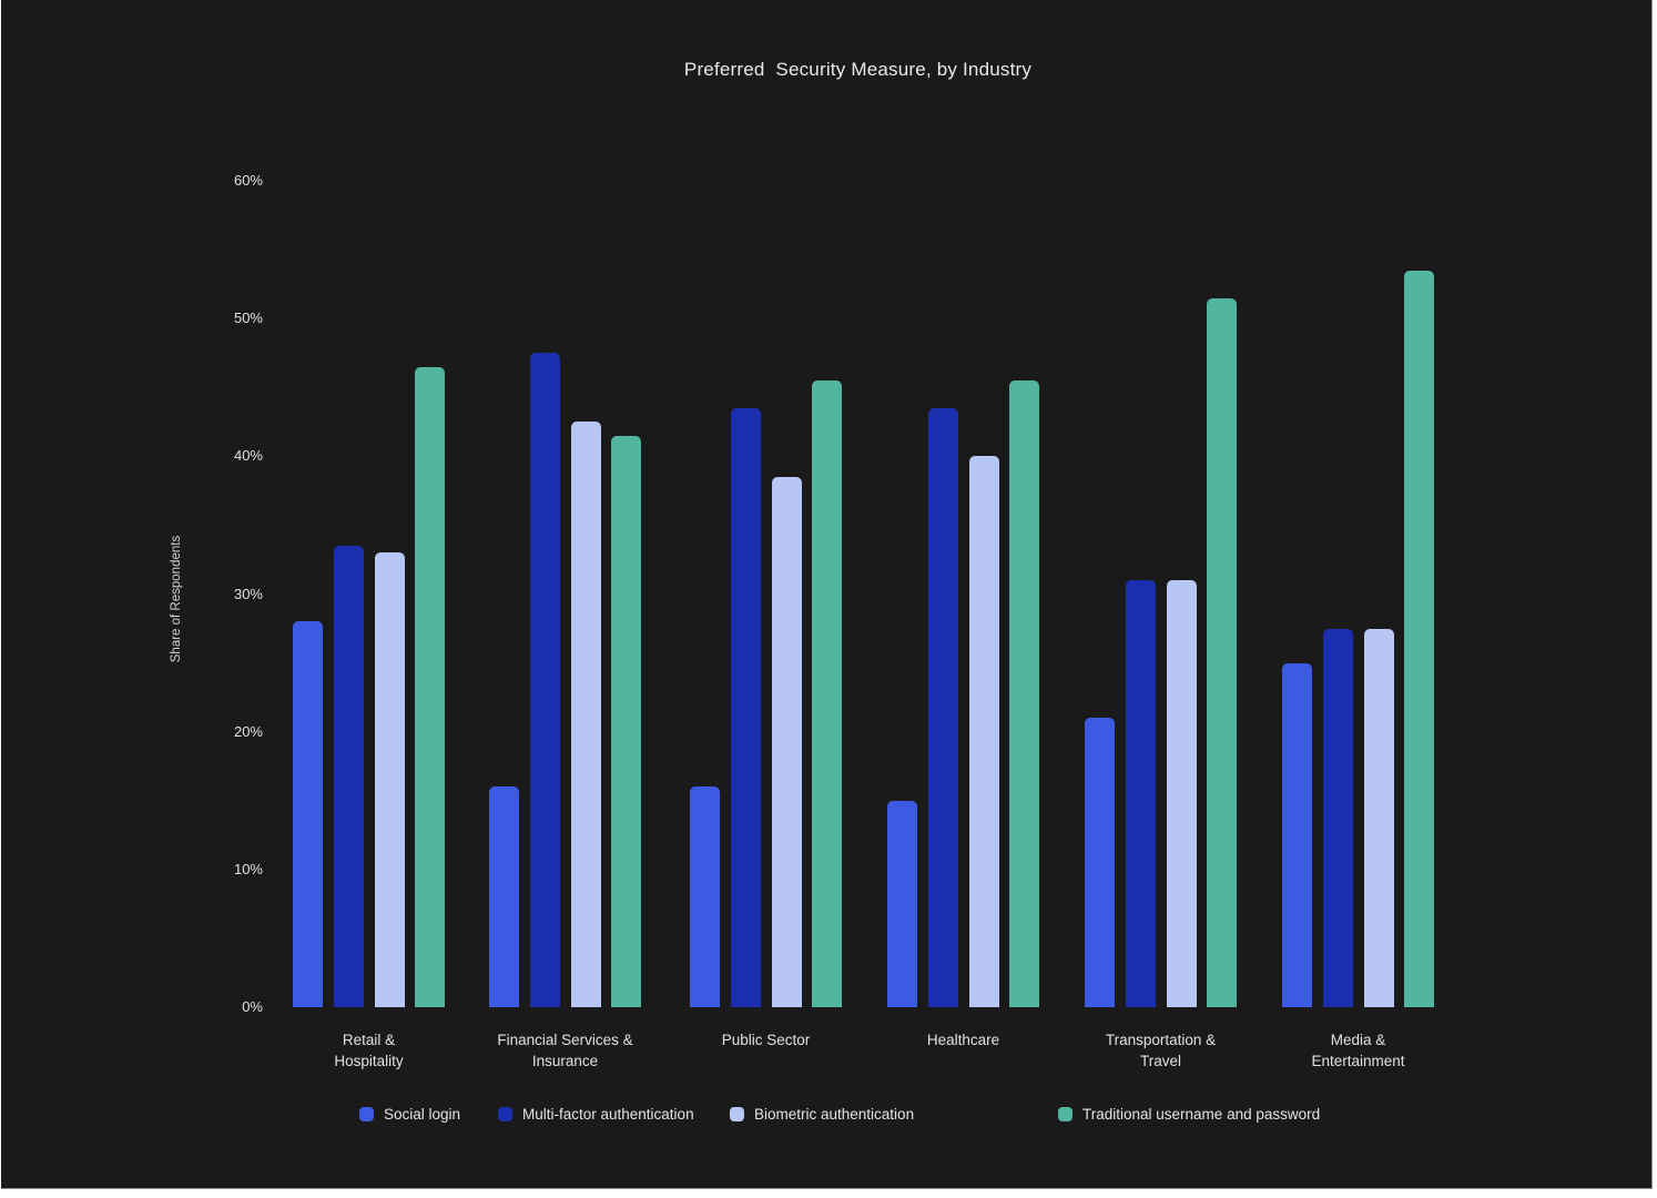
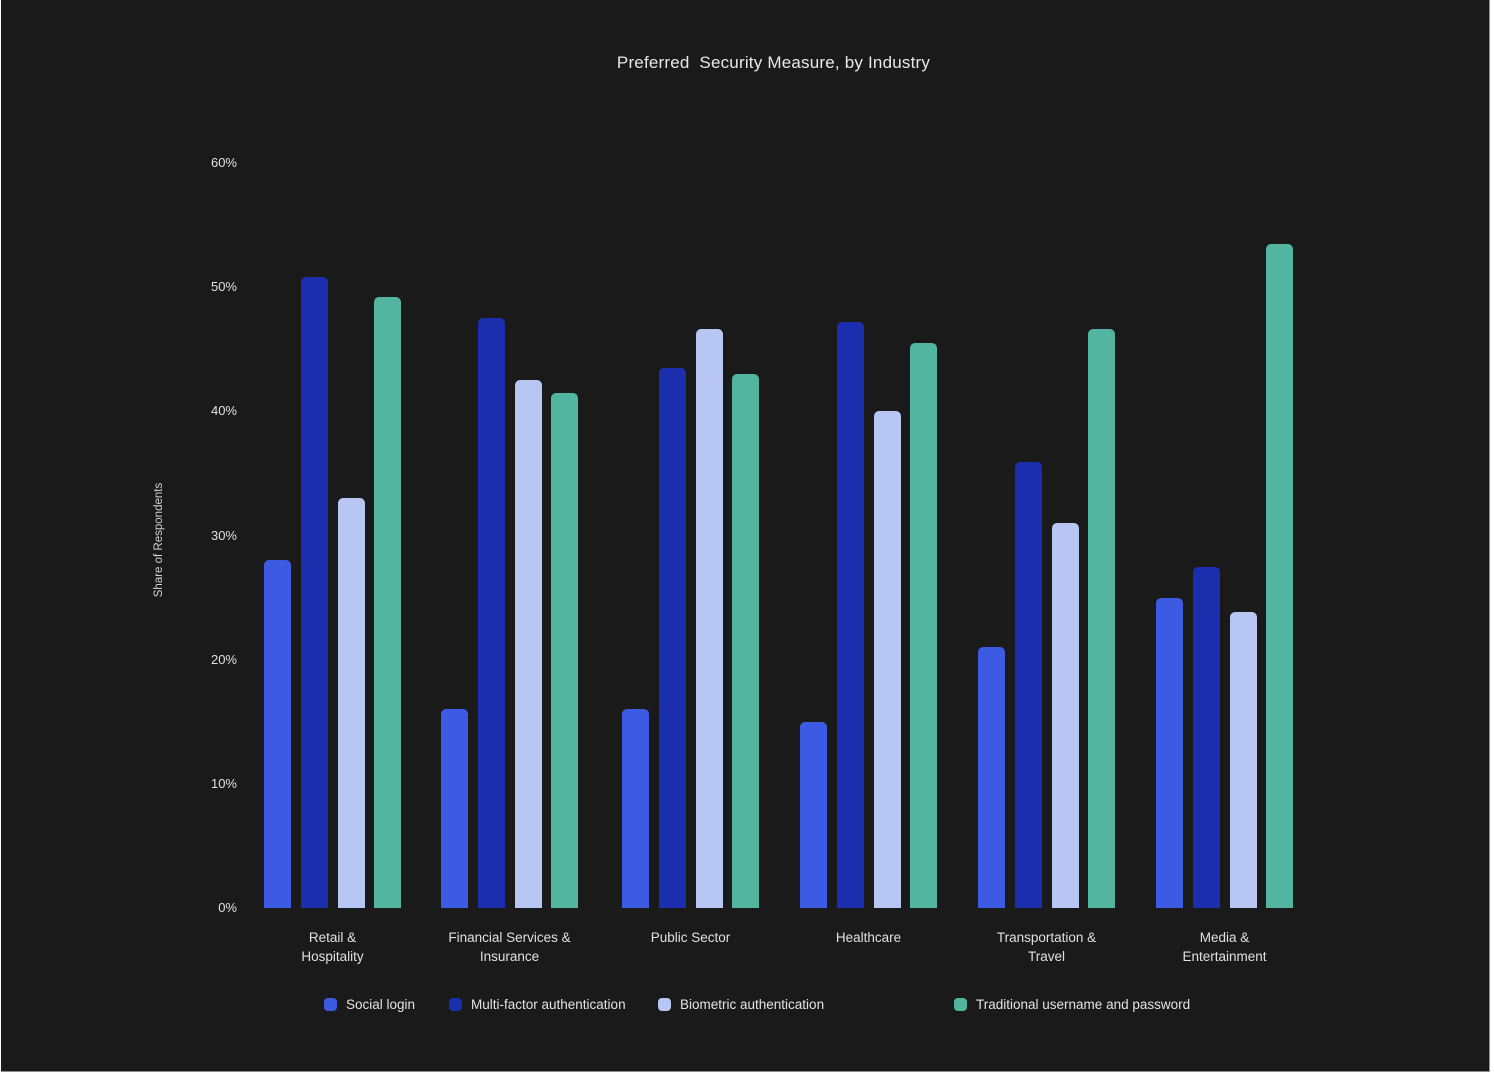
Multi-factor authentication/Retail & Hospitality: 33.5% -> 50.8%
Traditional username and password/Retail & Hospitality: 46.5% -> 49.2%
Biometric authentication/Public Sector: 38.5% -> 46.6%
Traditional username and password/Public Sector: 45.5% -> 43.0%
Multi-factor authentication/Healthcare: 43.5% -> 47.2%
Multi-factor authentication/Transportation & Travel: 31.0% -> 35.9%
Traditional username and password/Transportation & Travel: 51.5% -> 46.6%
Biometric authentication/Media & Entertainment: 27.5% -> 23.8%
